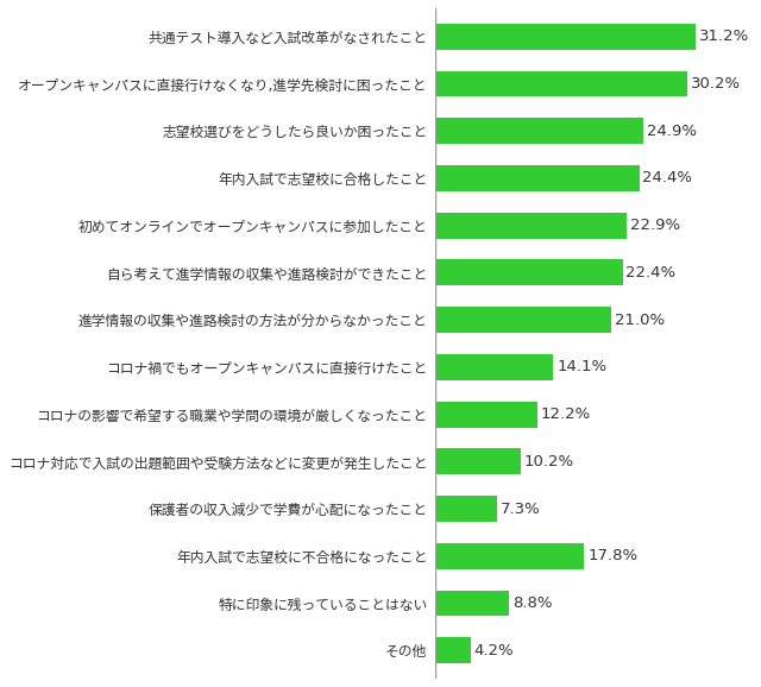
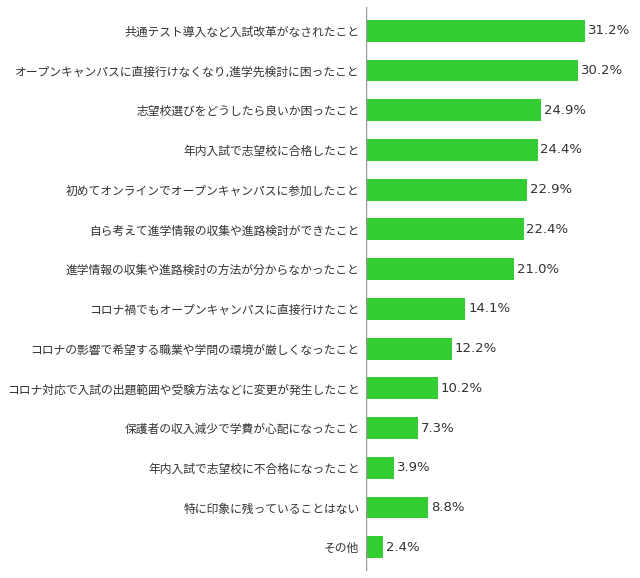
年内入試で志望校に不合格になったこと: 17.8% -> 3.9%
その他: 4.2% -> 2.4%
